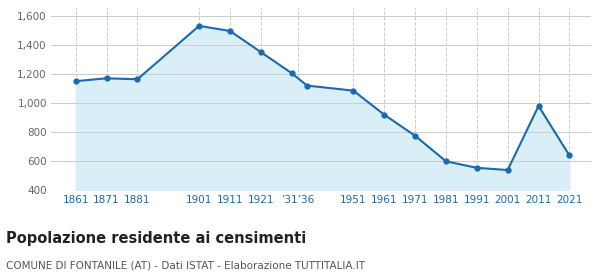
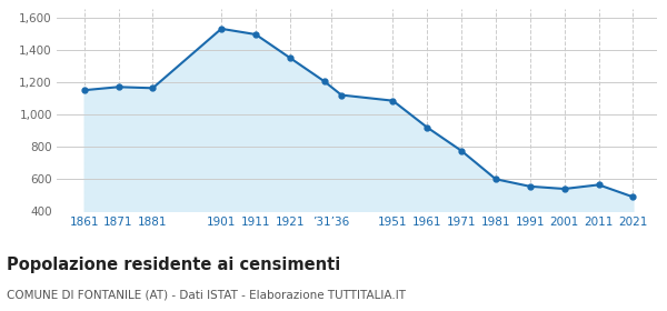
2011: 980 -> 560
2021: 640 -> 490
